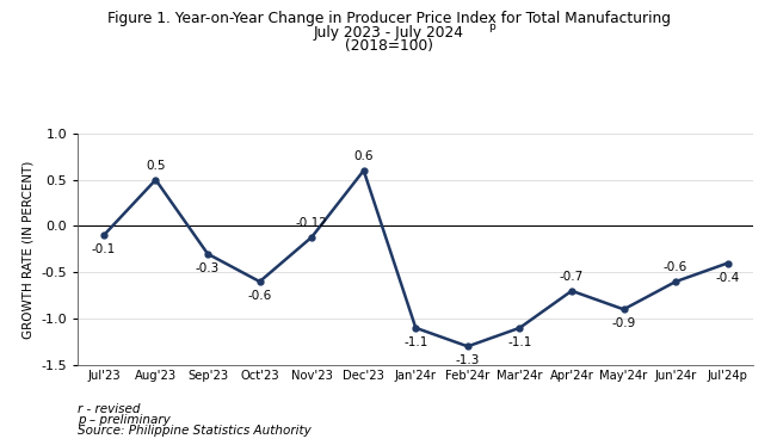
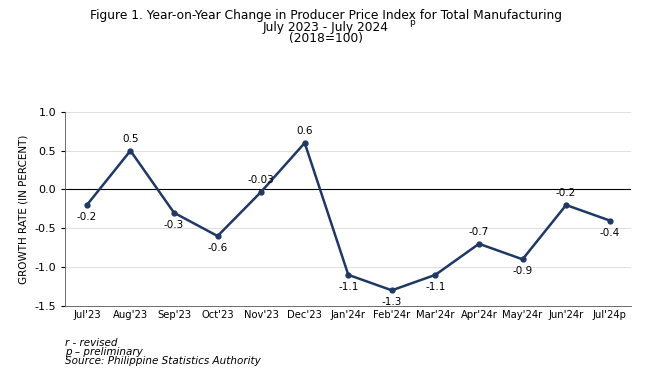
Jul'23: -0.1 -> -0.2
Nov'23: -0.12 -> -0.03
Jun'24r: -0.6 -> -0.2
